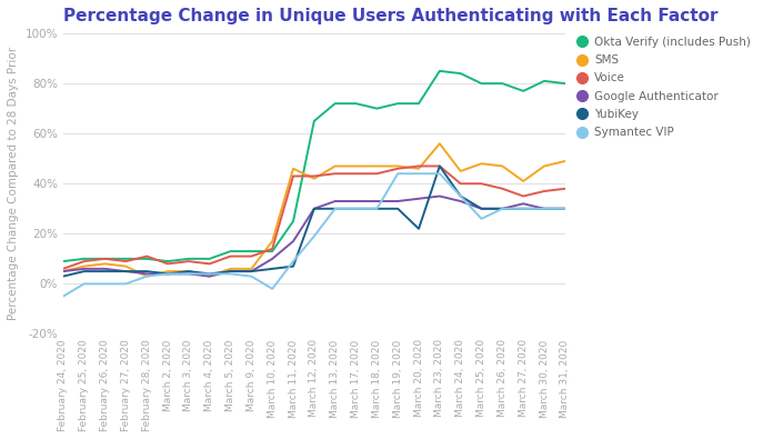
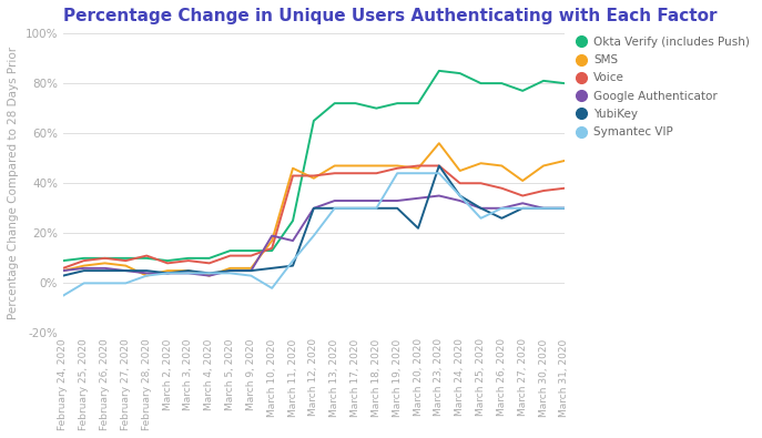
Google Authenticator/March 10, 2020: 10% -> 19%
YubiKey/March 26, 2020: 30% -> 26%
